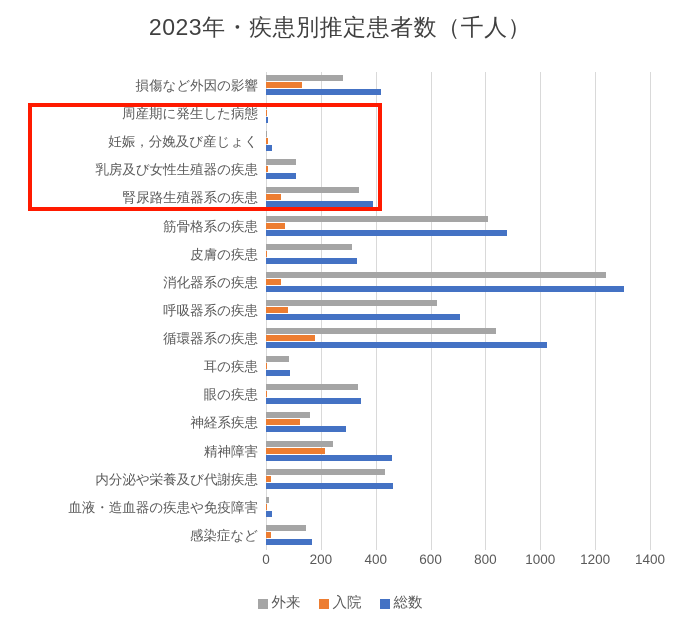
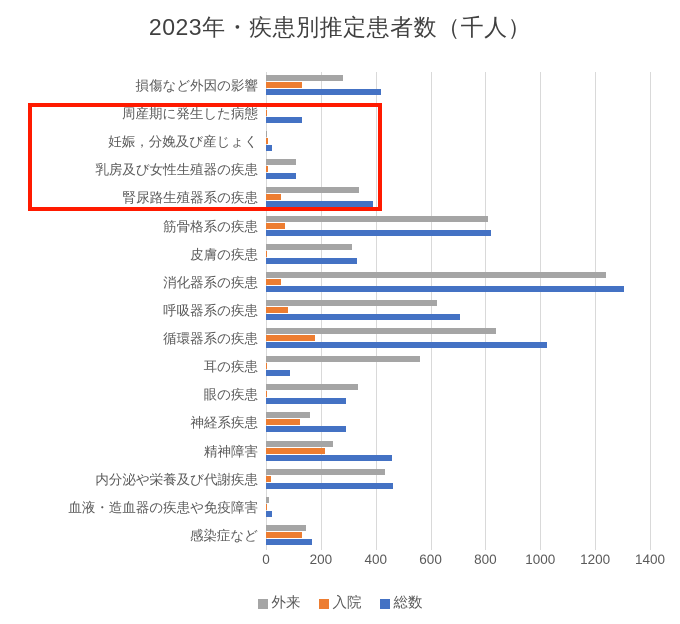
総数/周産期に発生した病態: 10 -> 130
総数/筋骨格系の疾患: 880 -> 820
外来/耳の疾患: 80 -> 560
総数/眼の疾患: 340 -> 290
入院/感染症など: 20 -> 130
